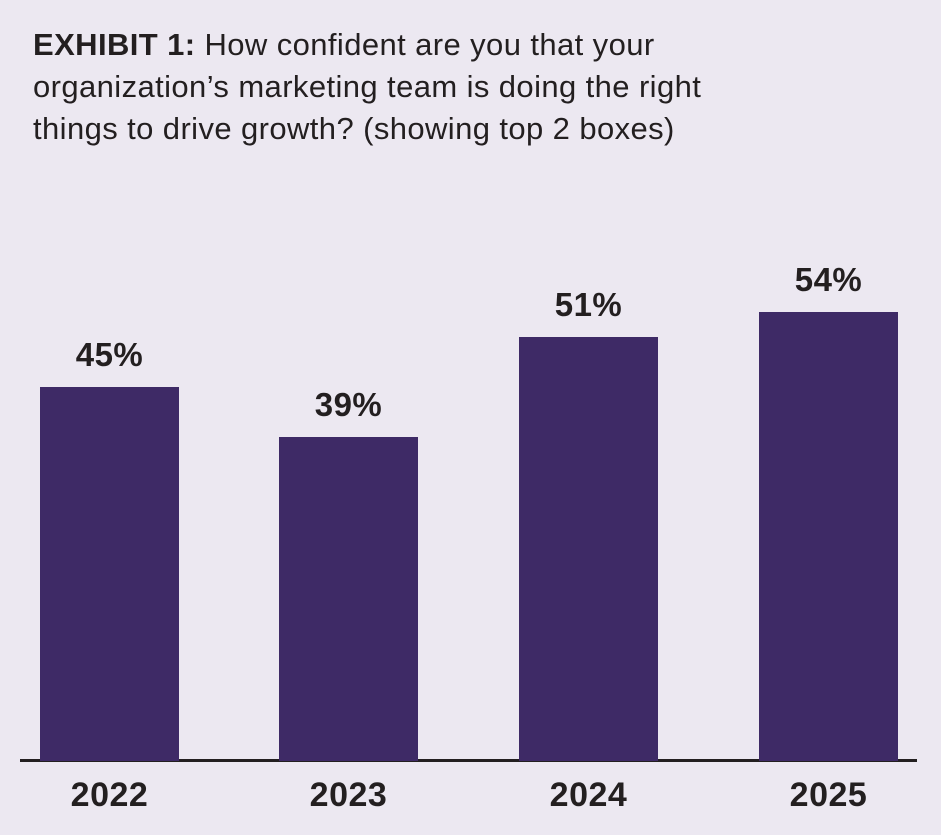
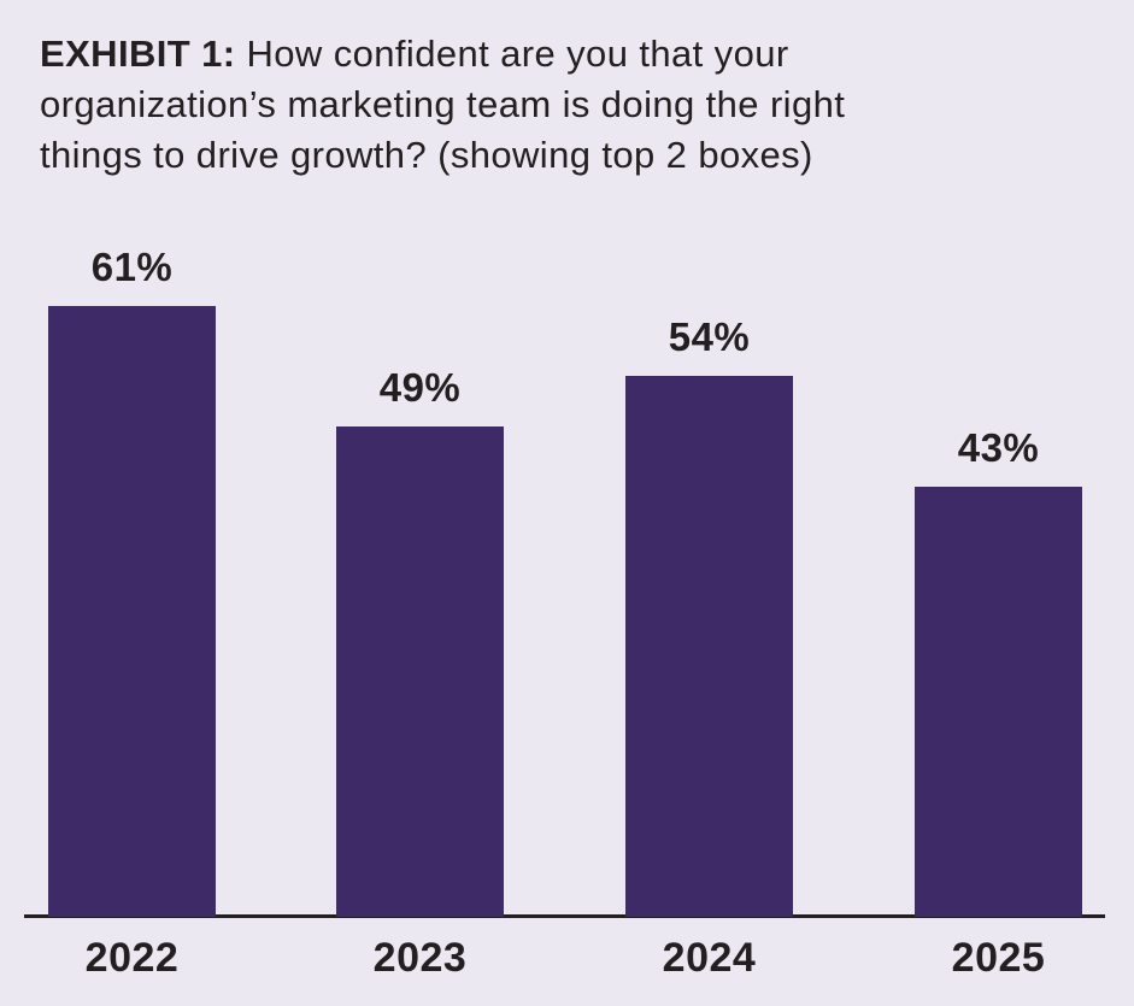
2022: 45% -> 61%
2023: 39% -> 49%
2024: 51% -> 54%
2025: 54% -> 43%
